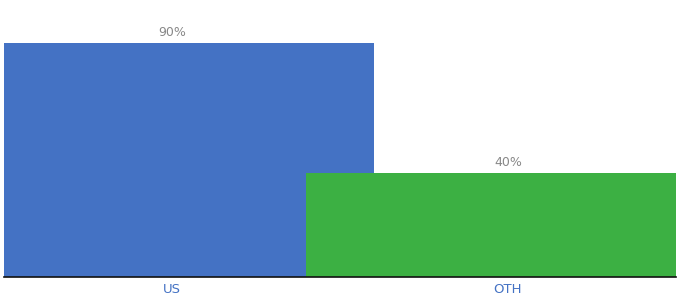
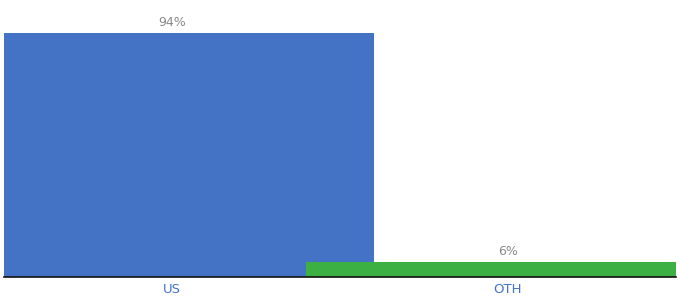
US: 90% -> 94%
OTH: 40% -> 6%
